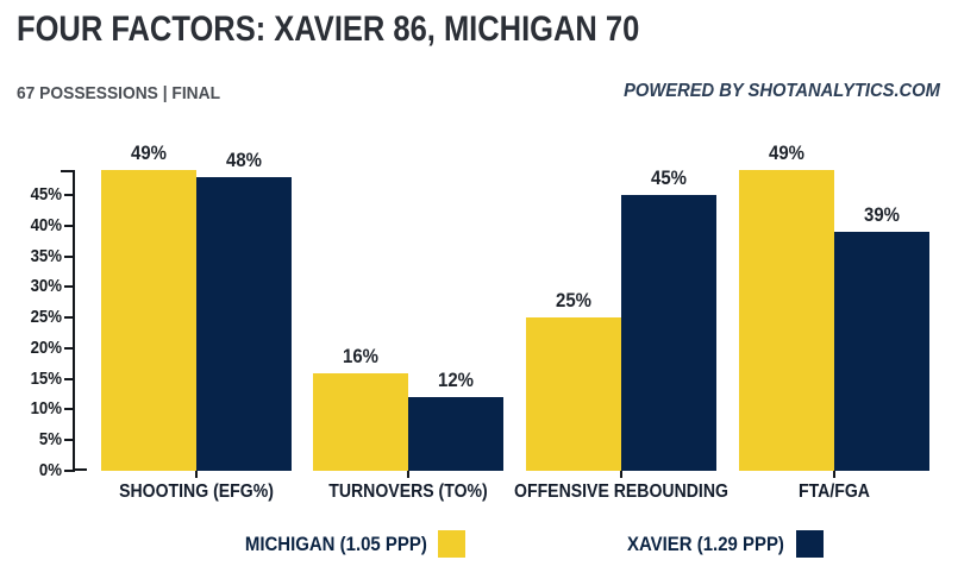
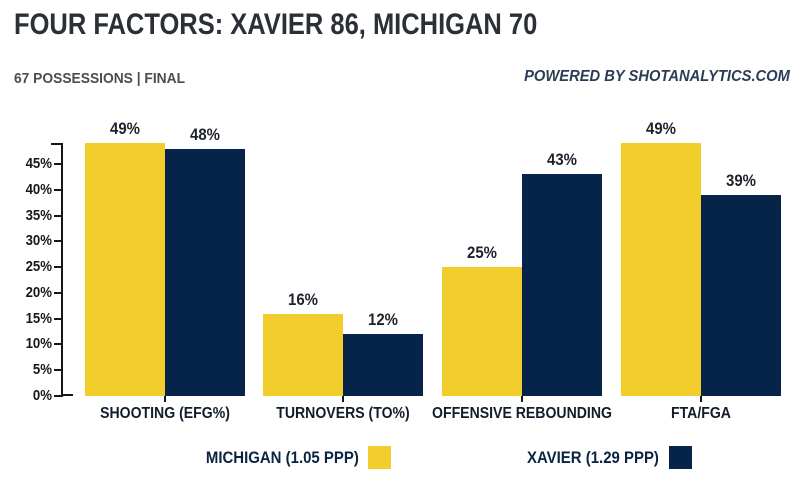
XAVIER (1.29 PPP)/OFFENSIVE REBOUNDING: 45% -> 43%
